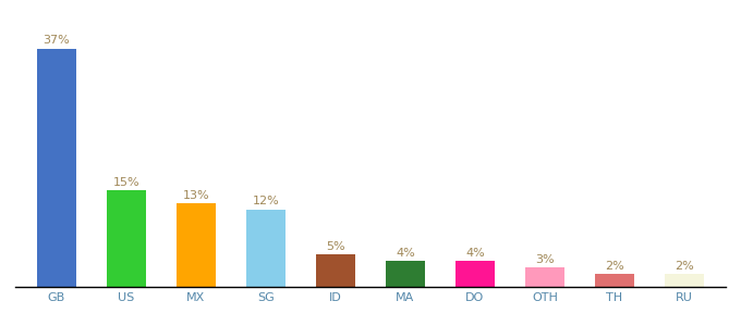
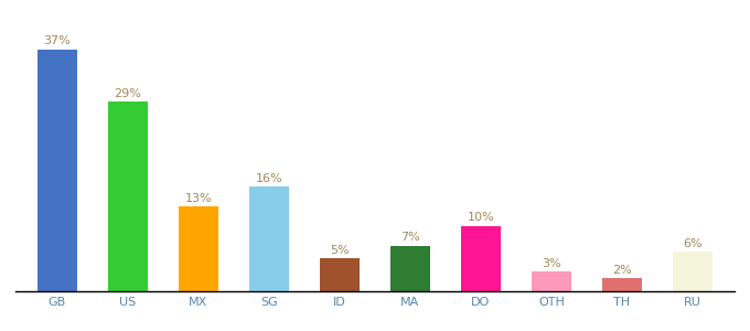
US: 15% -> 29%
SG: 12% -> 16%
MA: 4% -> 7%
DO: 4% -> 10%
RU: 2% -> 6%
